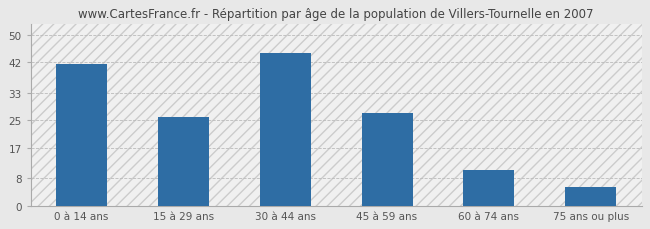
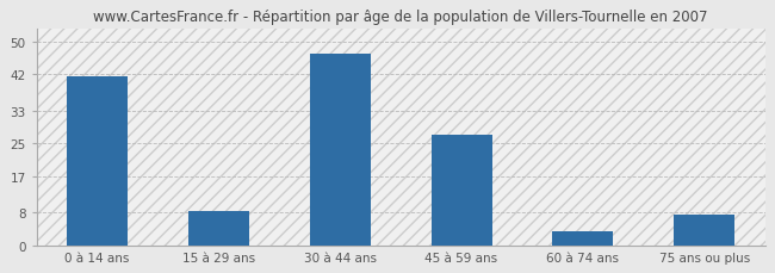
15 à 29 ans: 26.0 -> 8.5
30 à 44 ans: 44.5 -> 47.0
60 à 74 ans: 10.5 -> 3.5
75 ans ou plus: 5.5 -> 7.5
